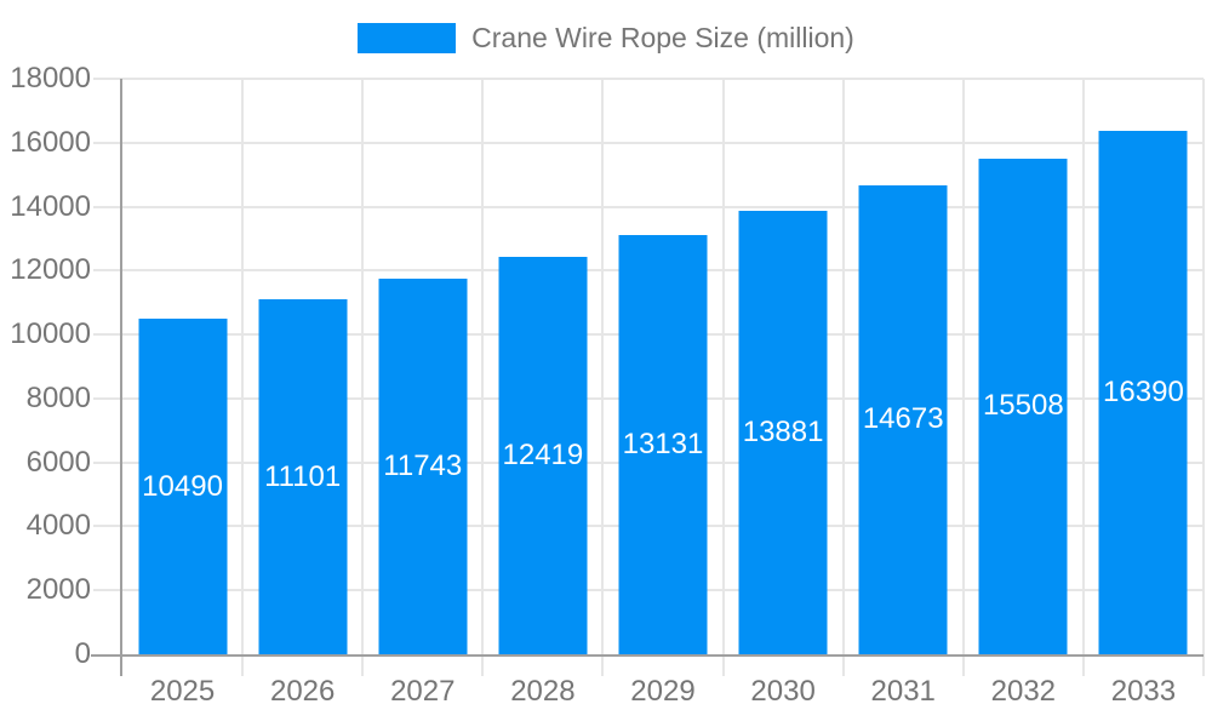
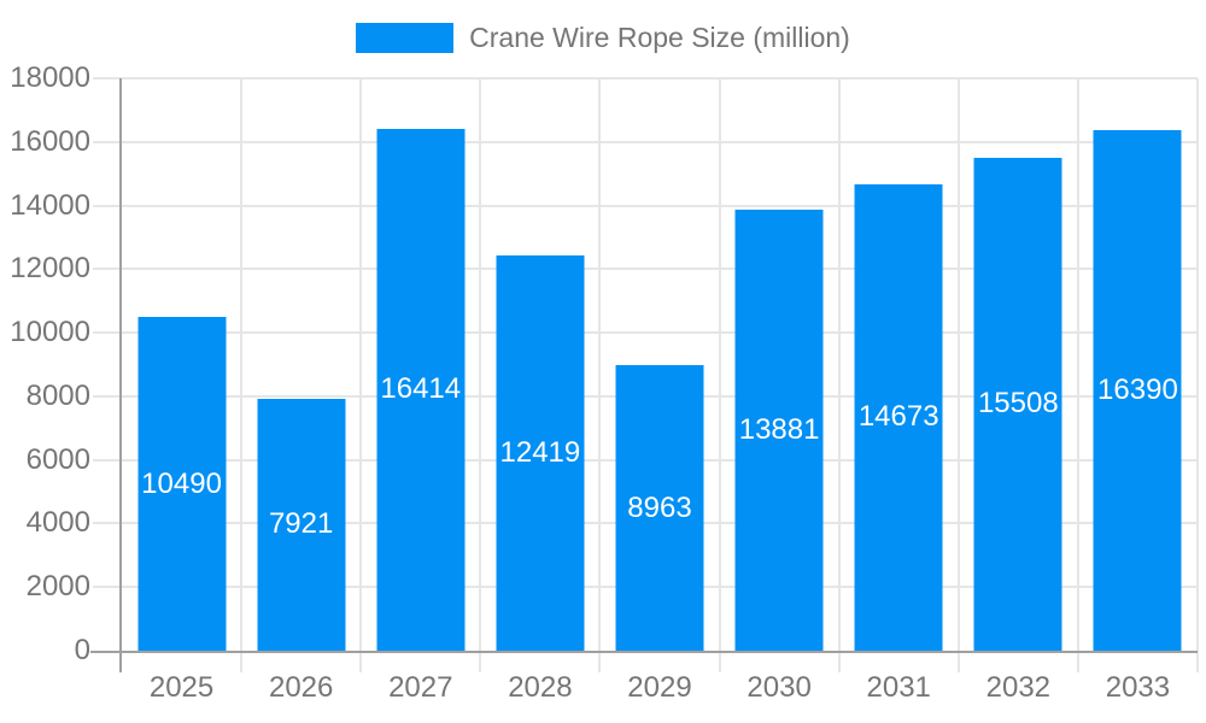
2026: 11101 -> 7921
2027: 11743 -> 16414
2029: 13131 -> 8963
